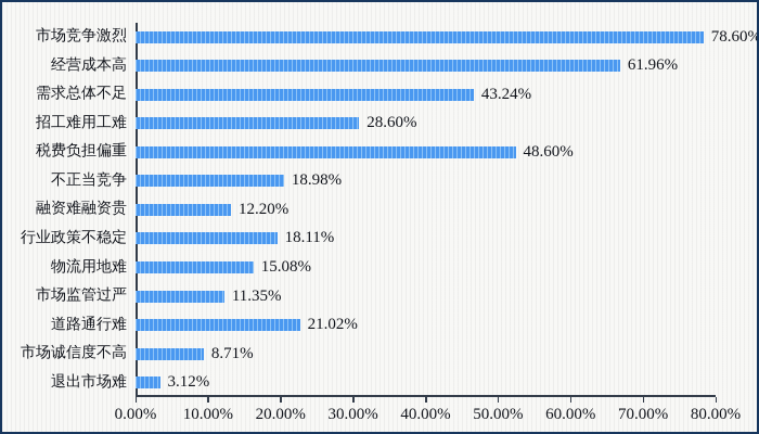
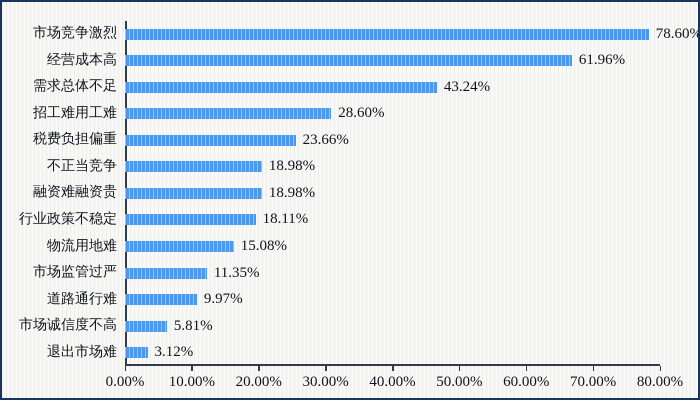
税费负担偏重: 48.60% -> 23.66%
融资难融资贵: 12.20% -> 18.98%
道路通行难: 21.02% -> 9.97%
市场诚信度不高: 8.71% -> 5.81%
